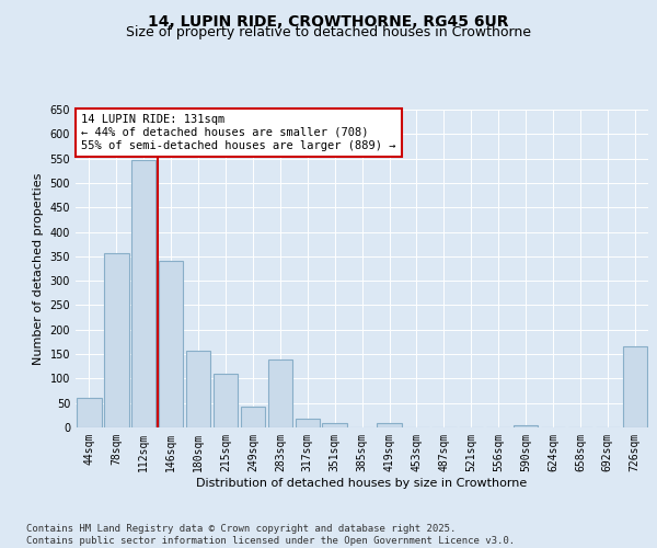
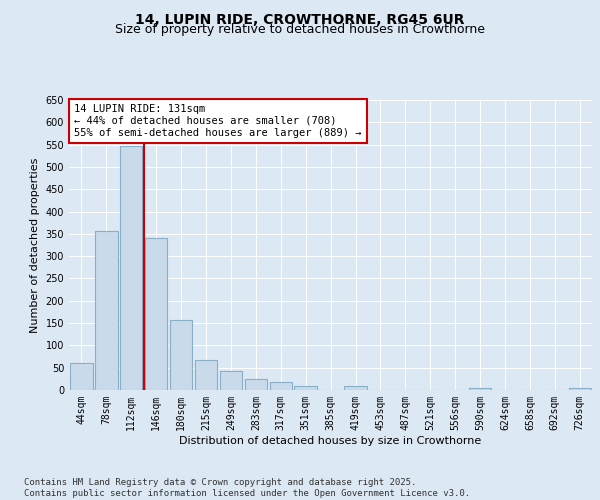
215sqm: 110 -> 68
283sqm: 140 -> 25
726sqm: 165 -> 4
